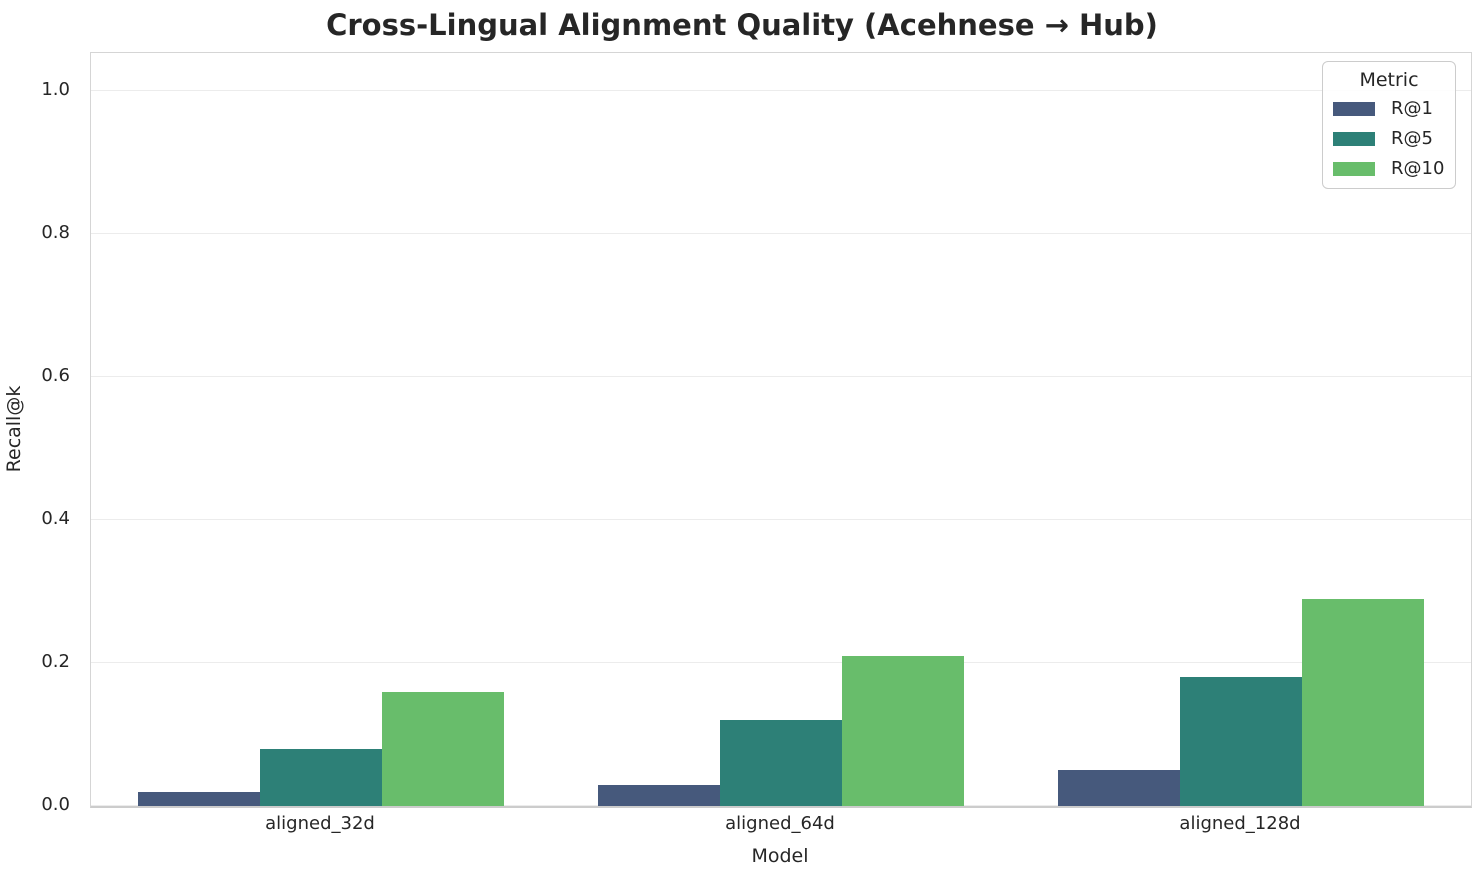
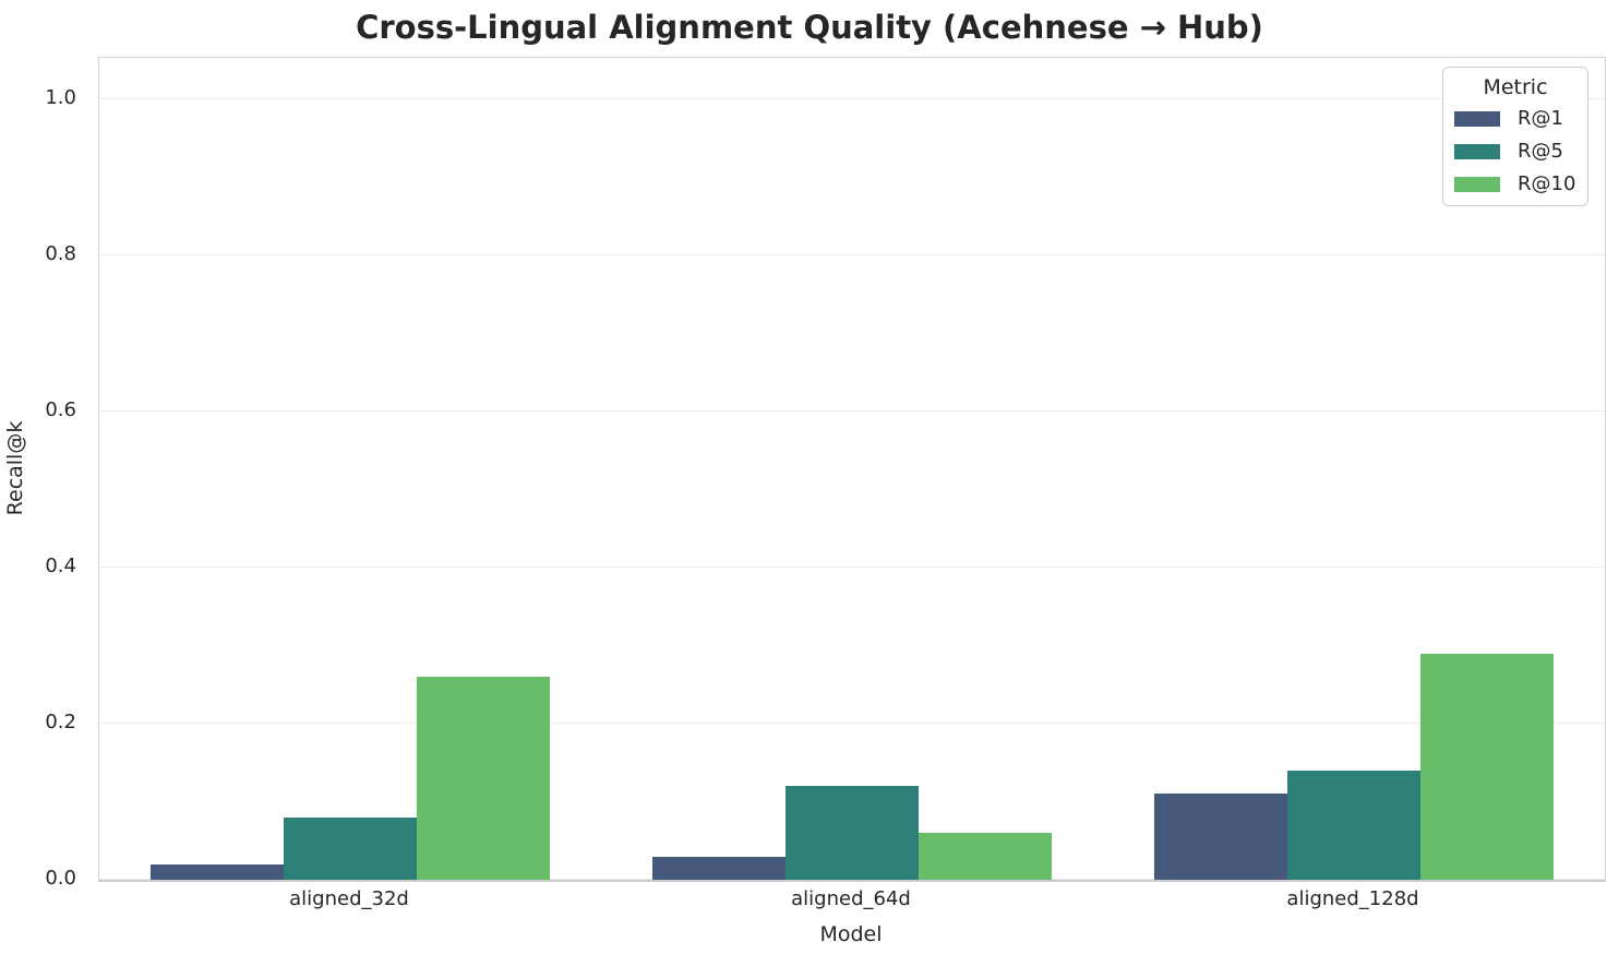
R@10/aligned_32d: 0.16 -> 0.26
R@10/aligned_64d: 0.21 -> 0.06
R@1/aligned_128d: 0.05 -> 0.11
R@5/aligned_128d: 0.18 -> 0.14
